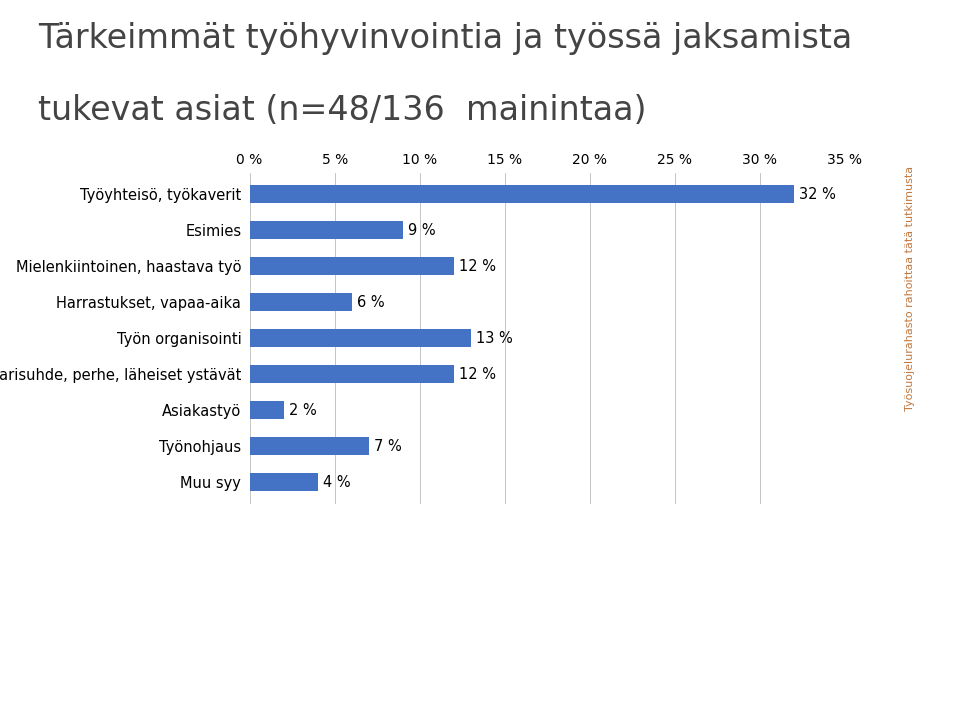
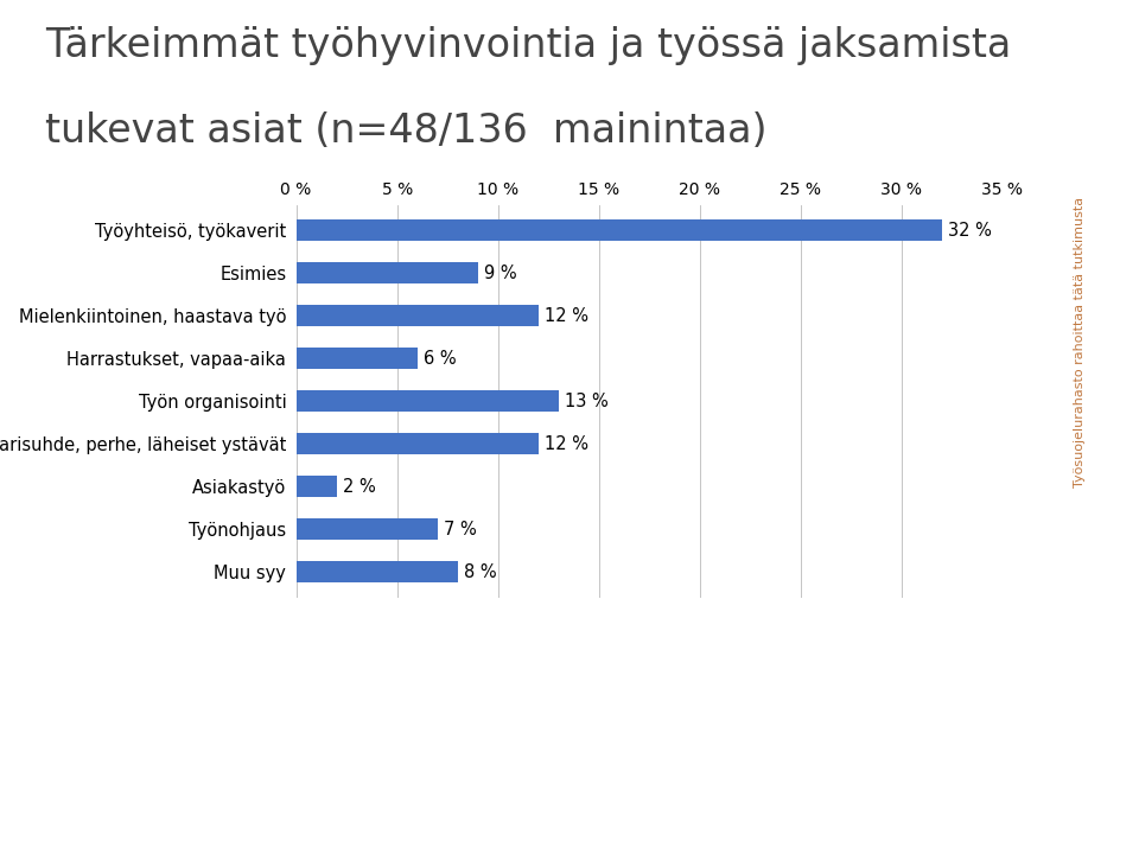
Muu syy: 4 -> 8
